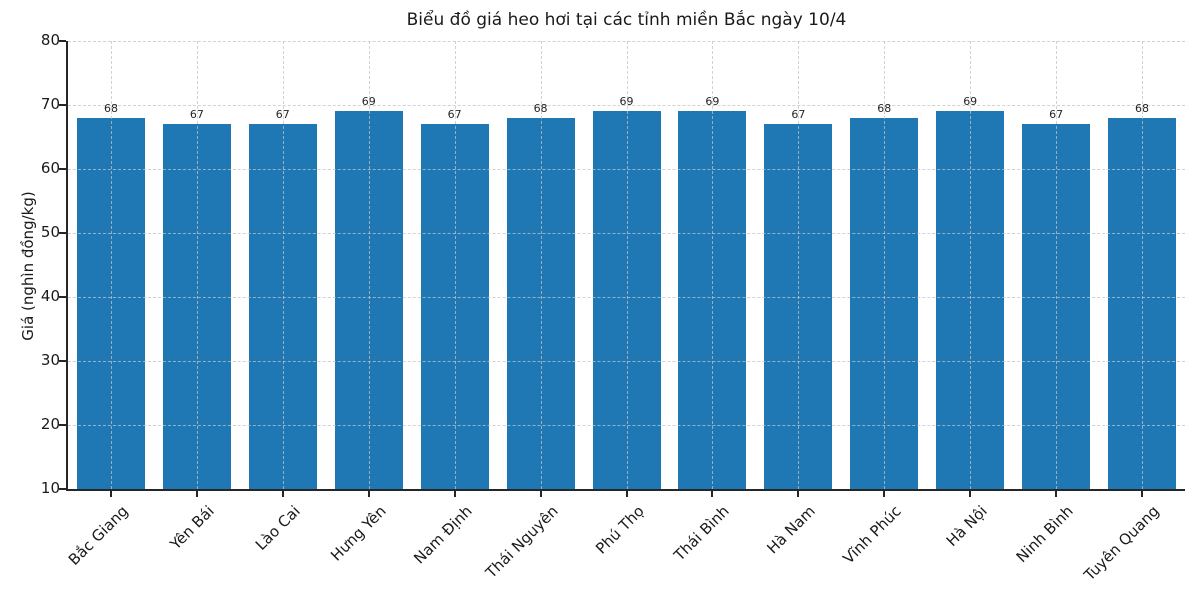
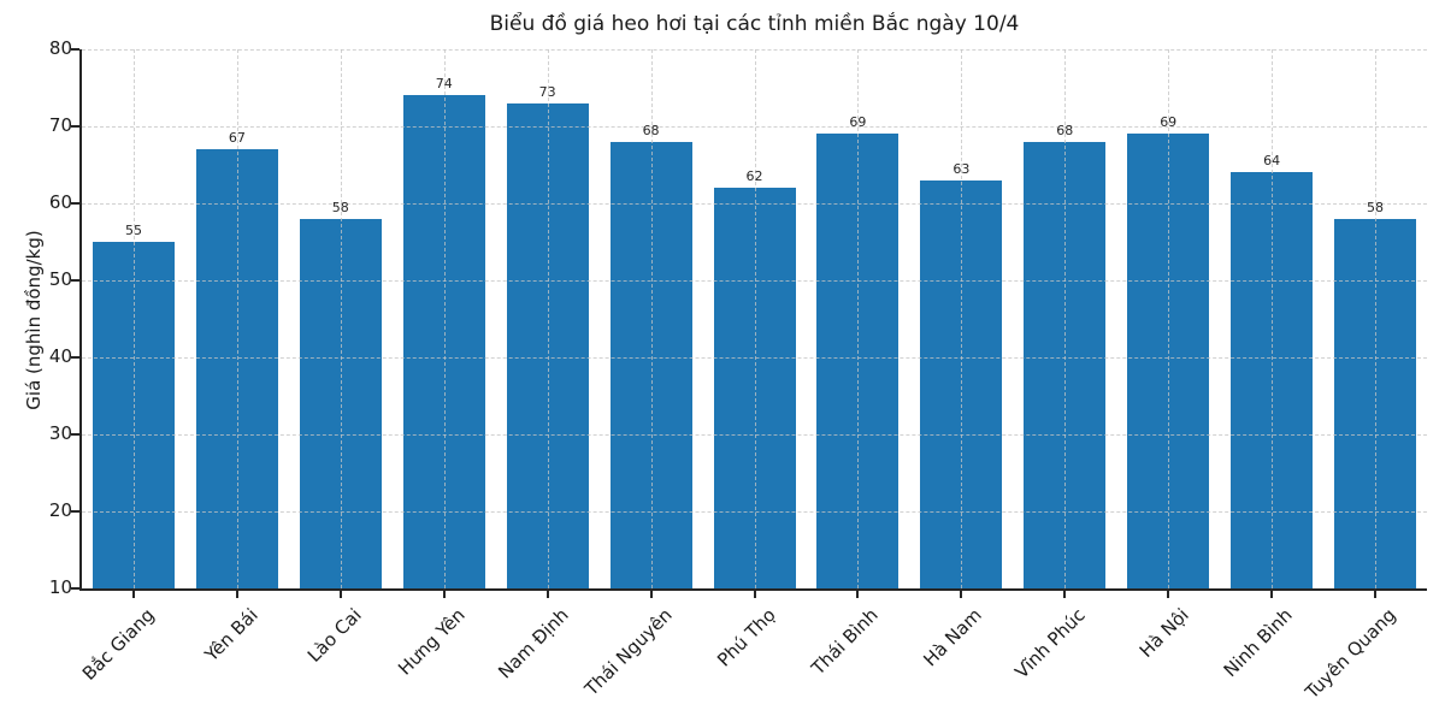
Bắc Giang: 68 -> 55
Lào Cai: 67 -> 58
Hưng Yên: 69 -> 74
Nam Định: 67 -> 73
Phú Thọ: 69 -> 62
Hà Nam: 67 -> 63
Ninh Bình: 67 -> 64
Tuyên Quang: 68 -> 58
